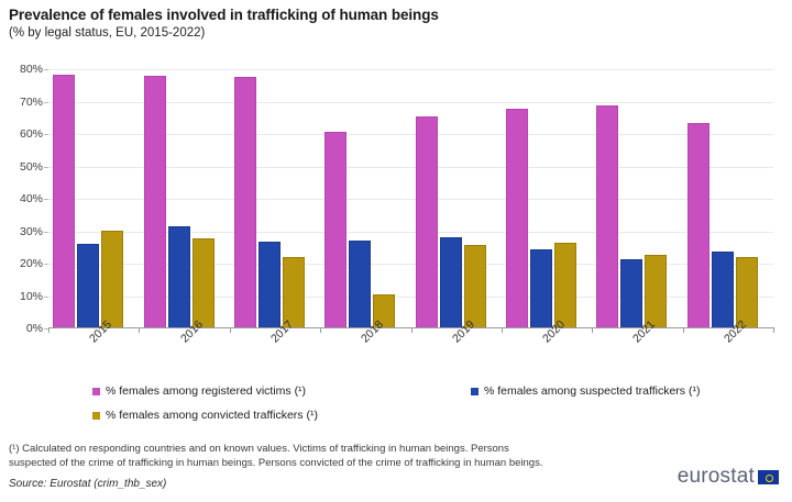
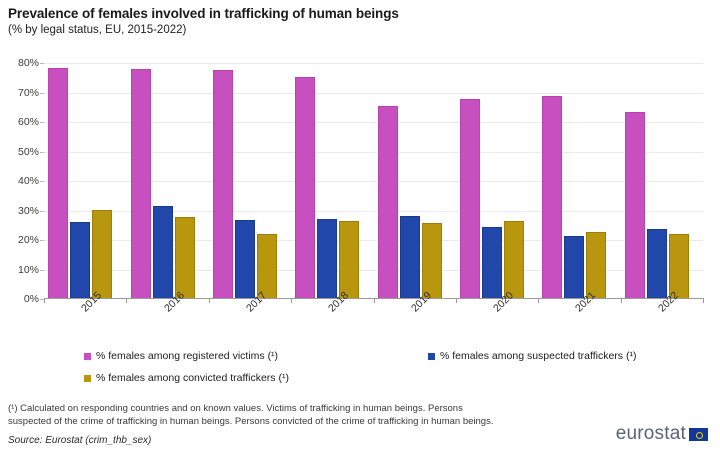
% females among registered victims (¹)/2018: 60% -> 75%
% females among convicted traffickers (¹)/2018: 10% -> 26%
